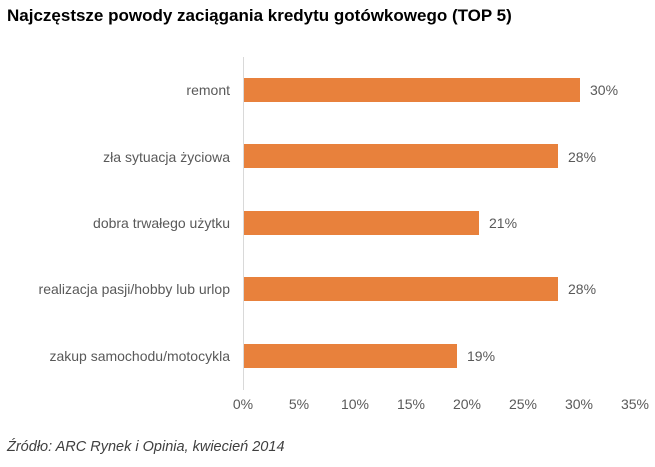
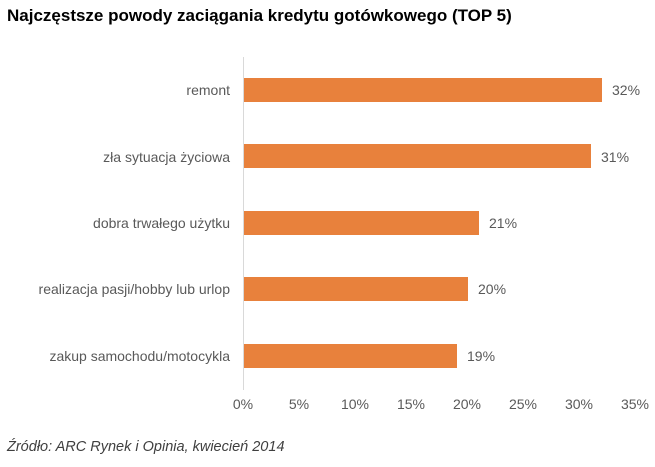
remont: 30% -> 32%
zła sytuacja życiowa: 28% -> 31%
realizacja pasji/hobby lub urlop: 28% -> 20%
